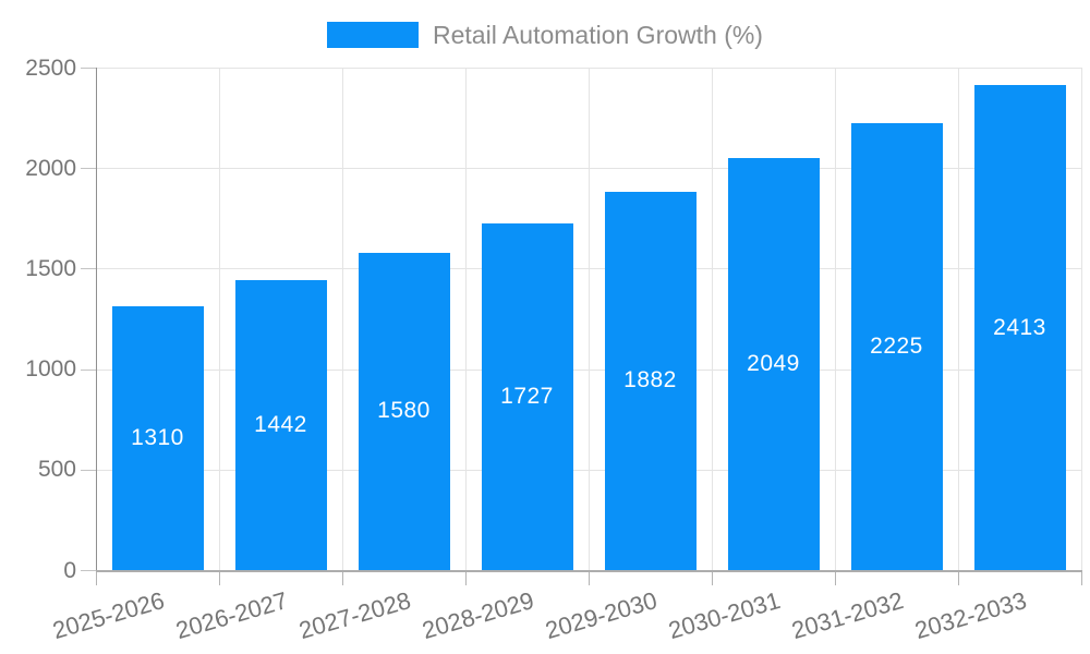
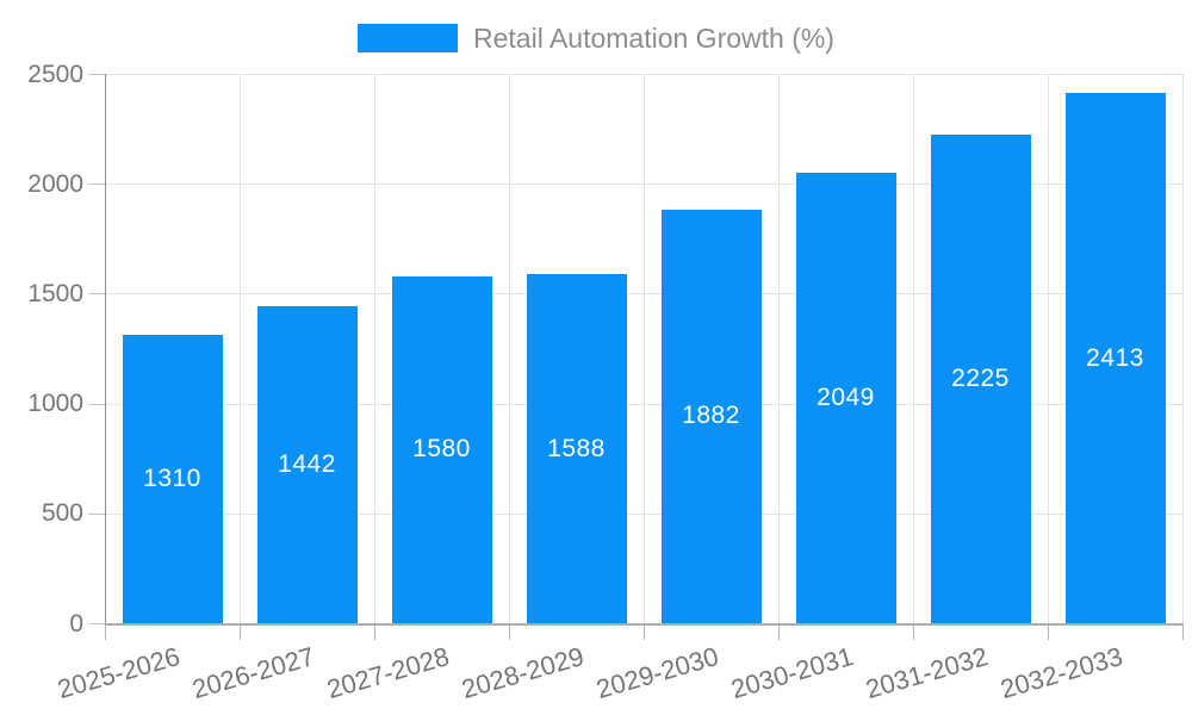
2028-2029: 1727 -> 1588
